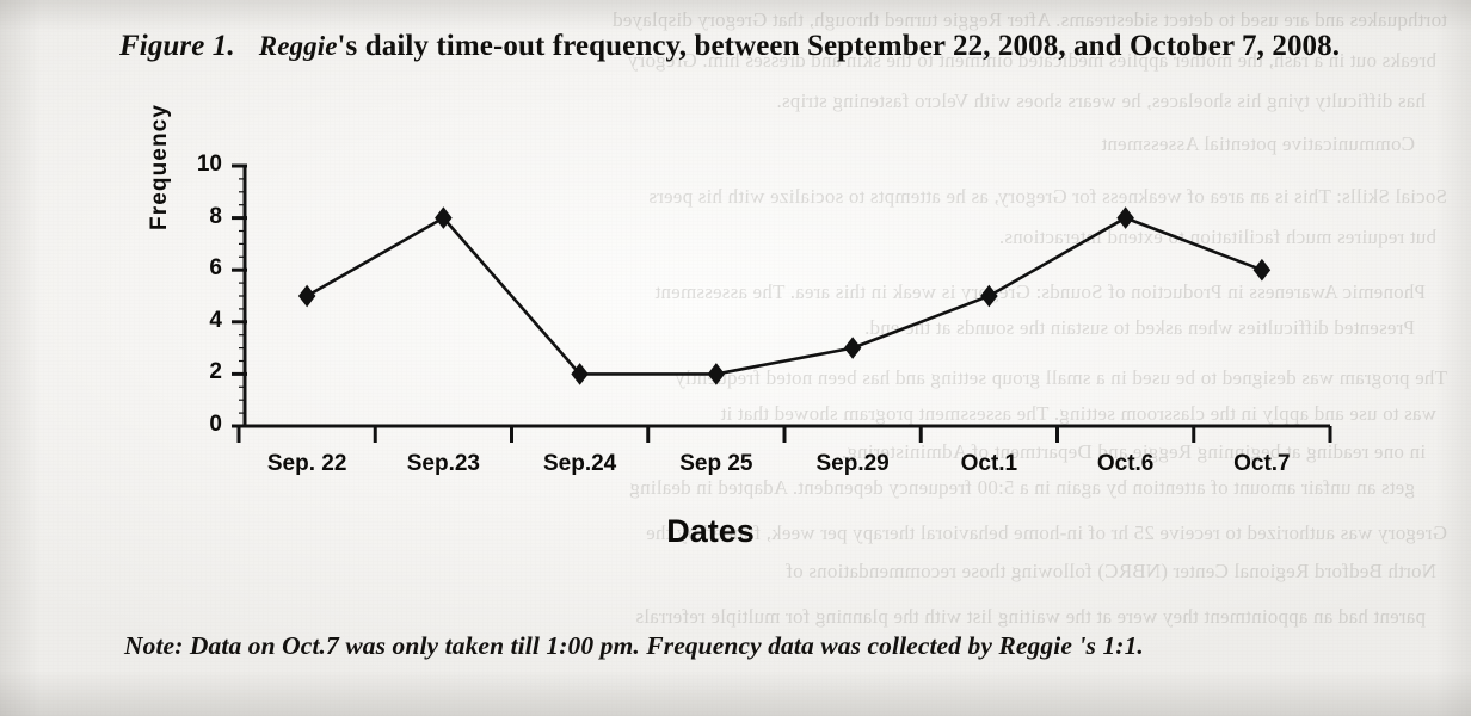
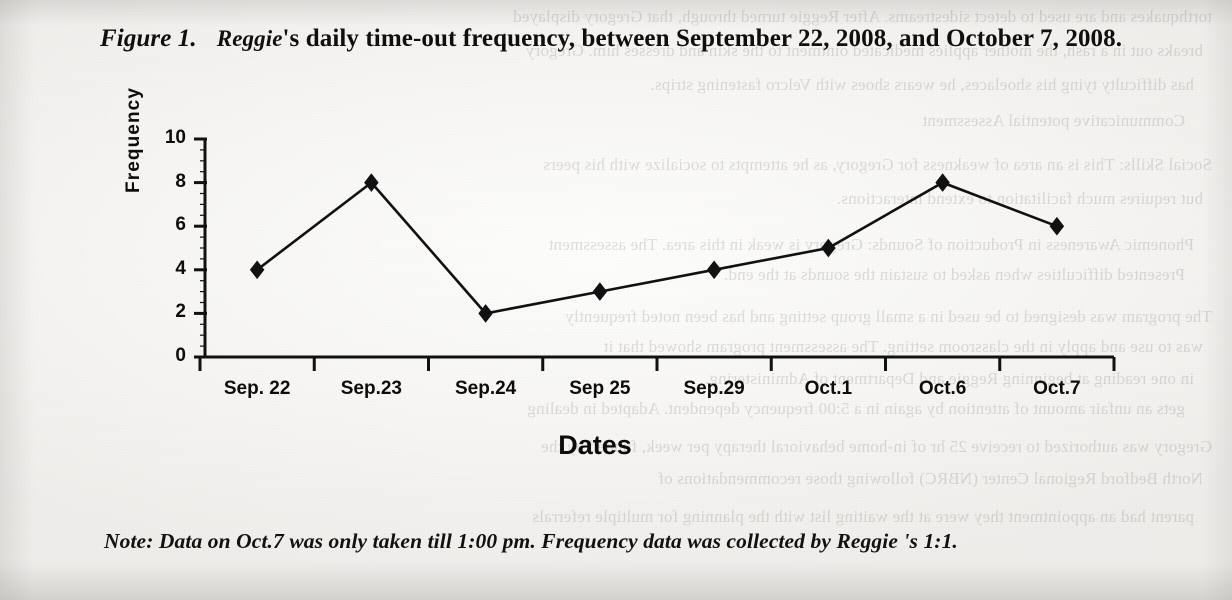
Sep. 22: 5 -> 4
Sep 25: 2 -> 3
Sep.29: 3 -> 4
